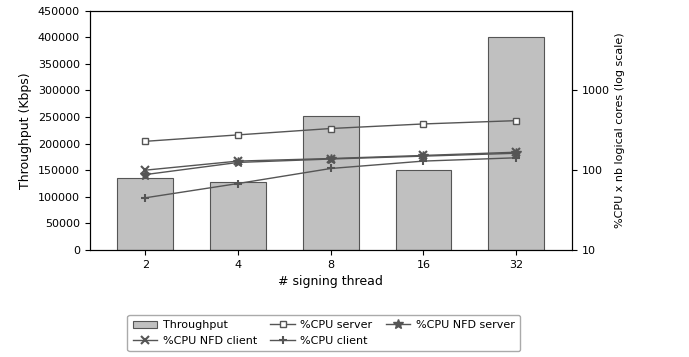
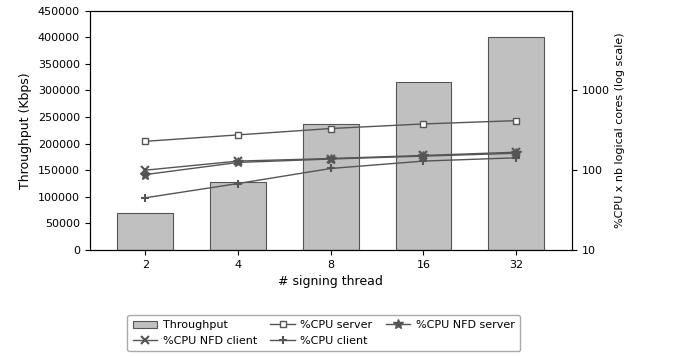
Throughput/2: 136000 -> 70000
Throughput/8: 252000 -> 237000
Throughput/16: 150000 -> 315000
